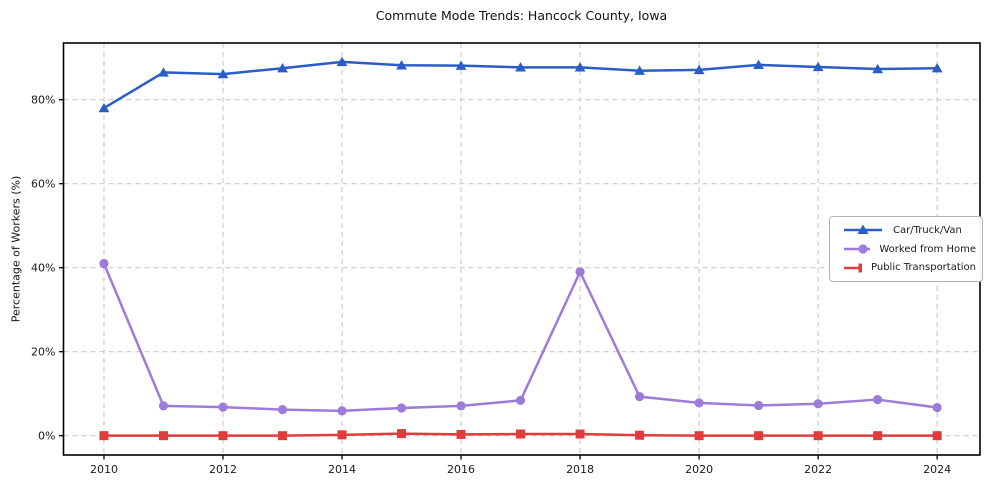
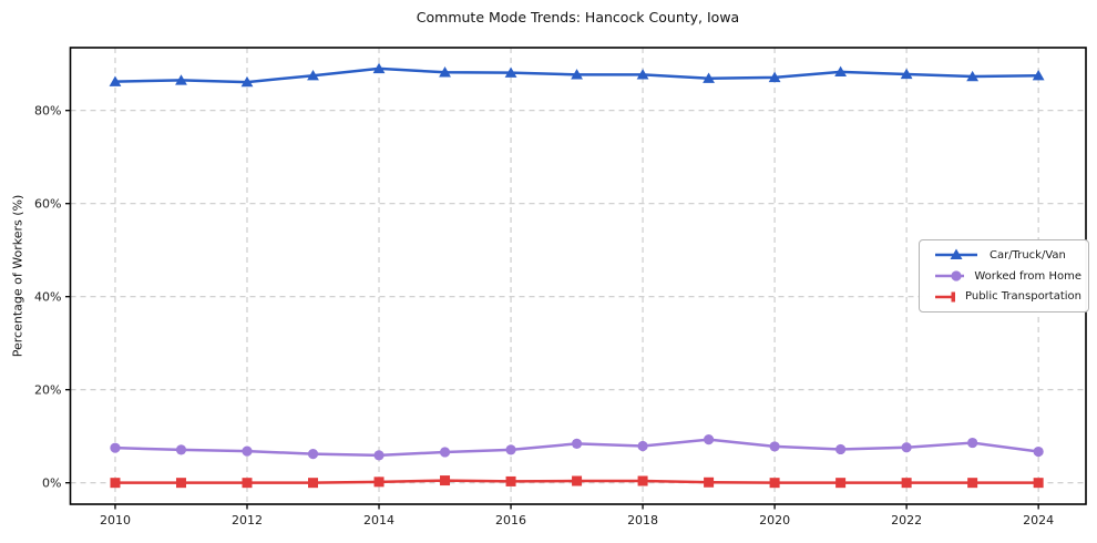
Car/Truck/Van/2010: 78% -> 86%
Worked from Home/2010: 41% -> 8%
Worked from Home/2018: 39% -> 8%
